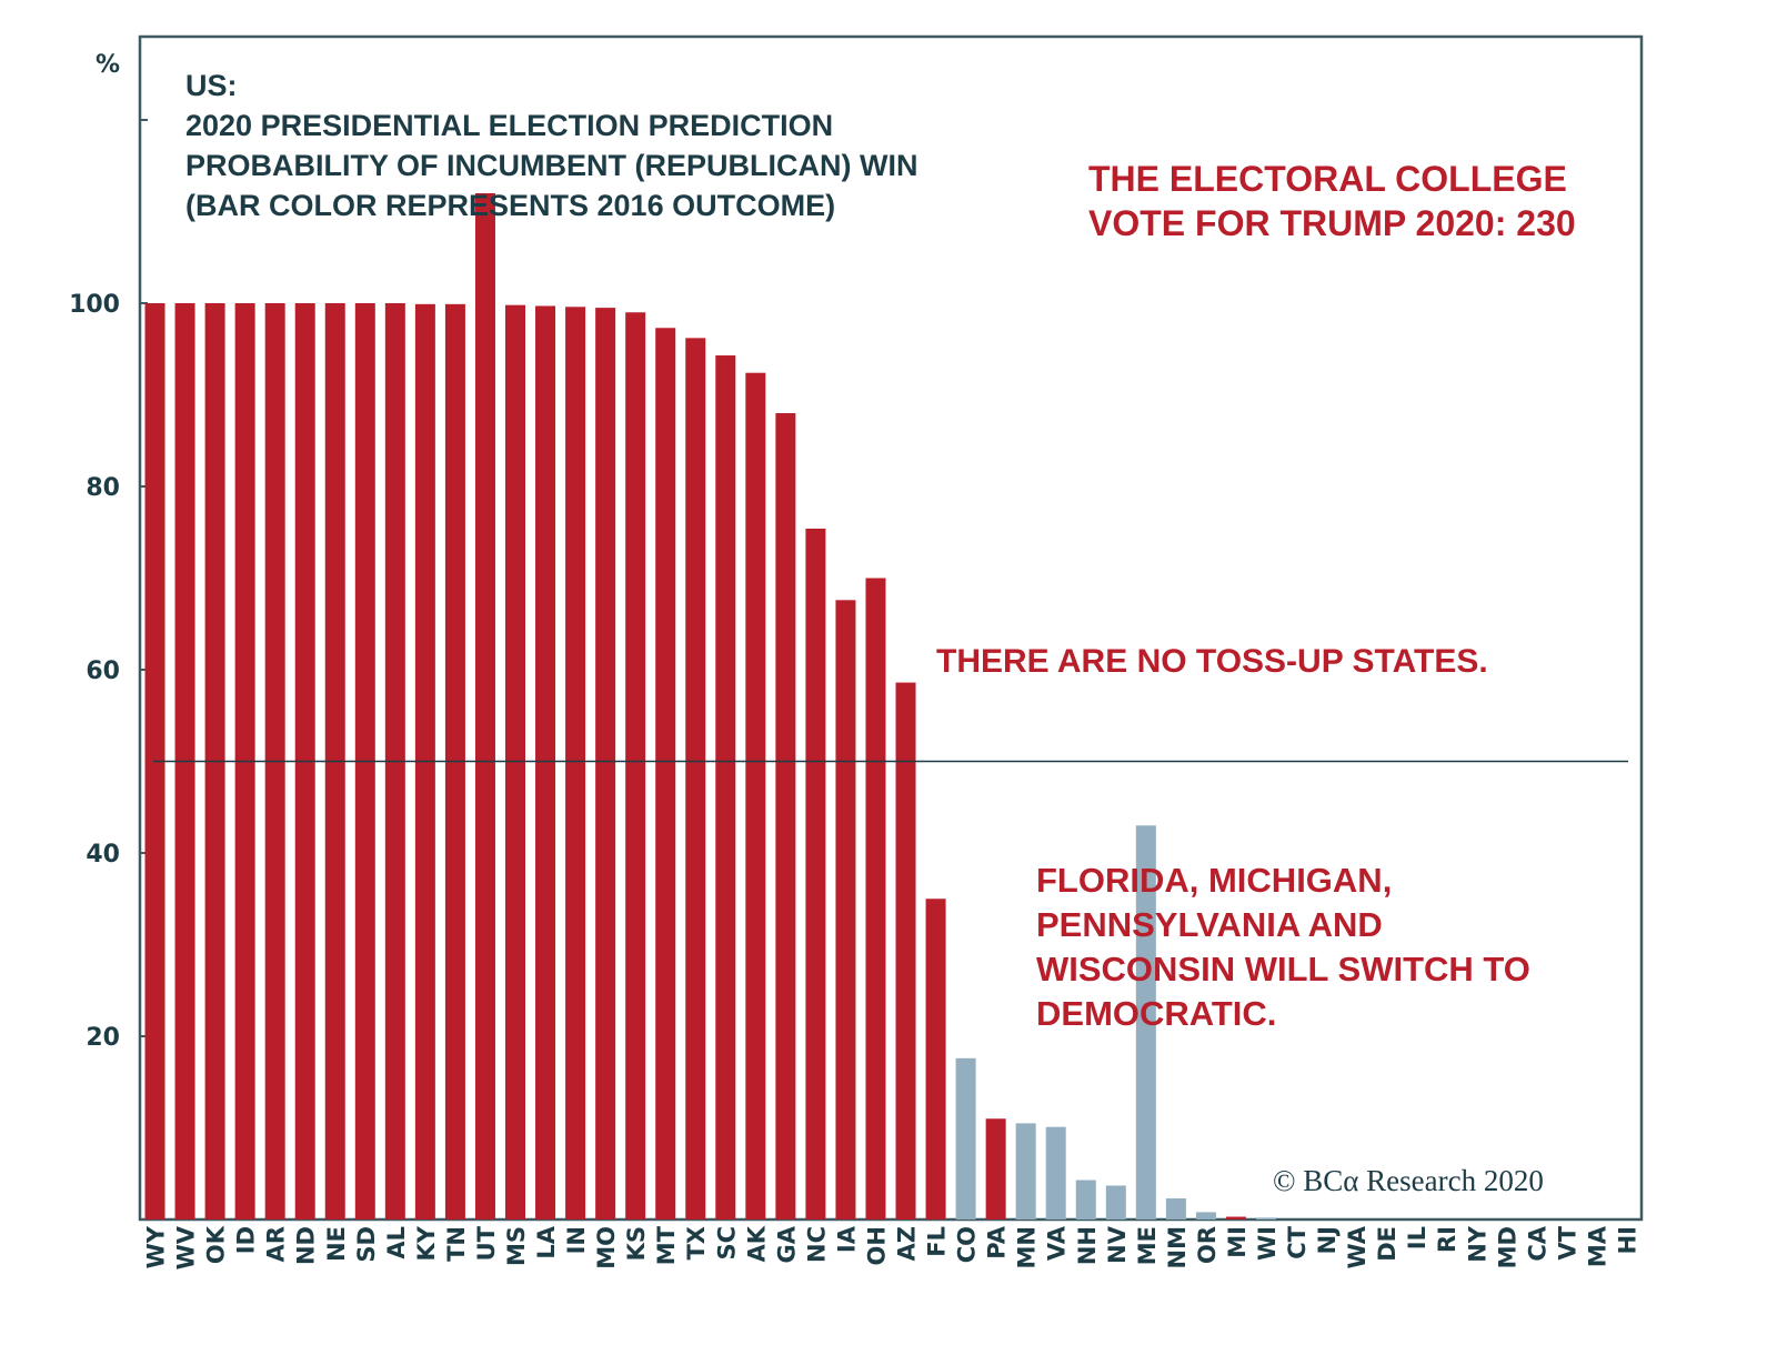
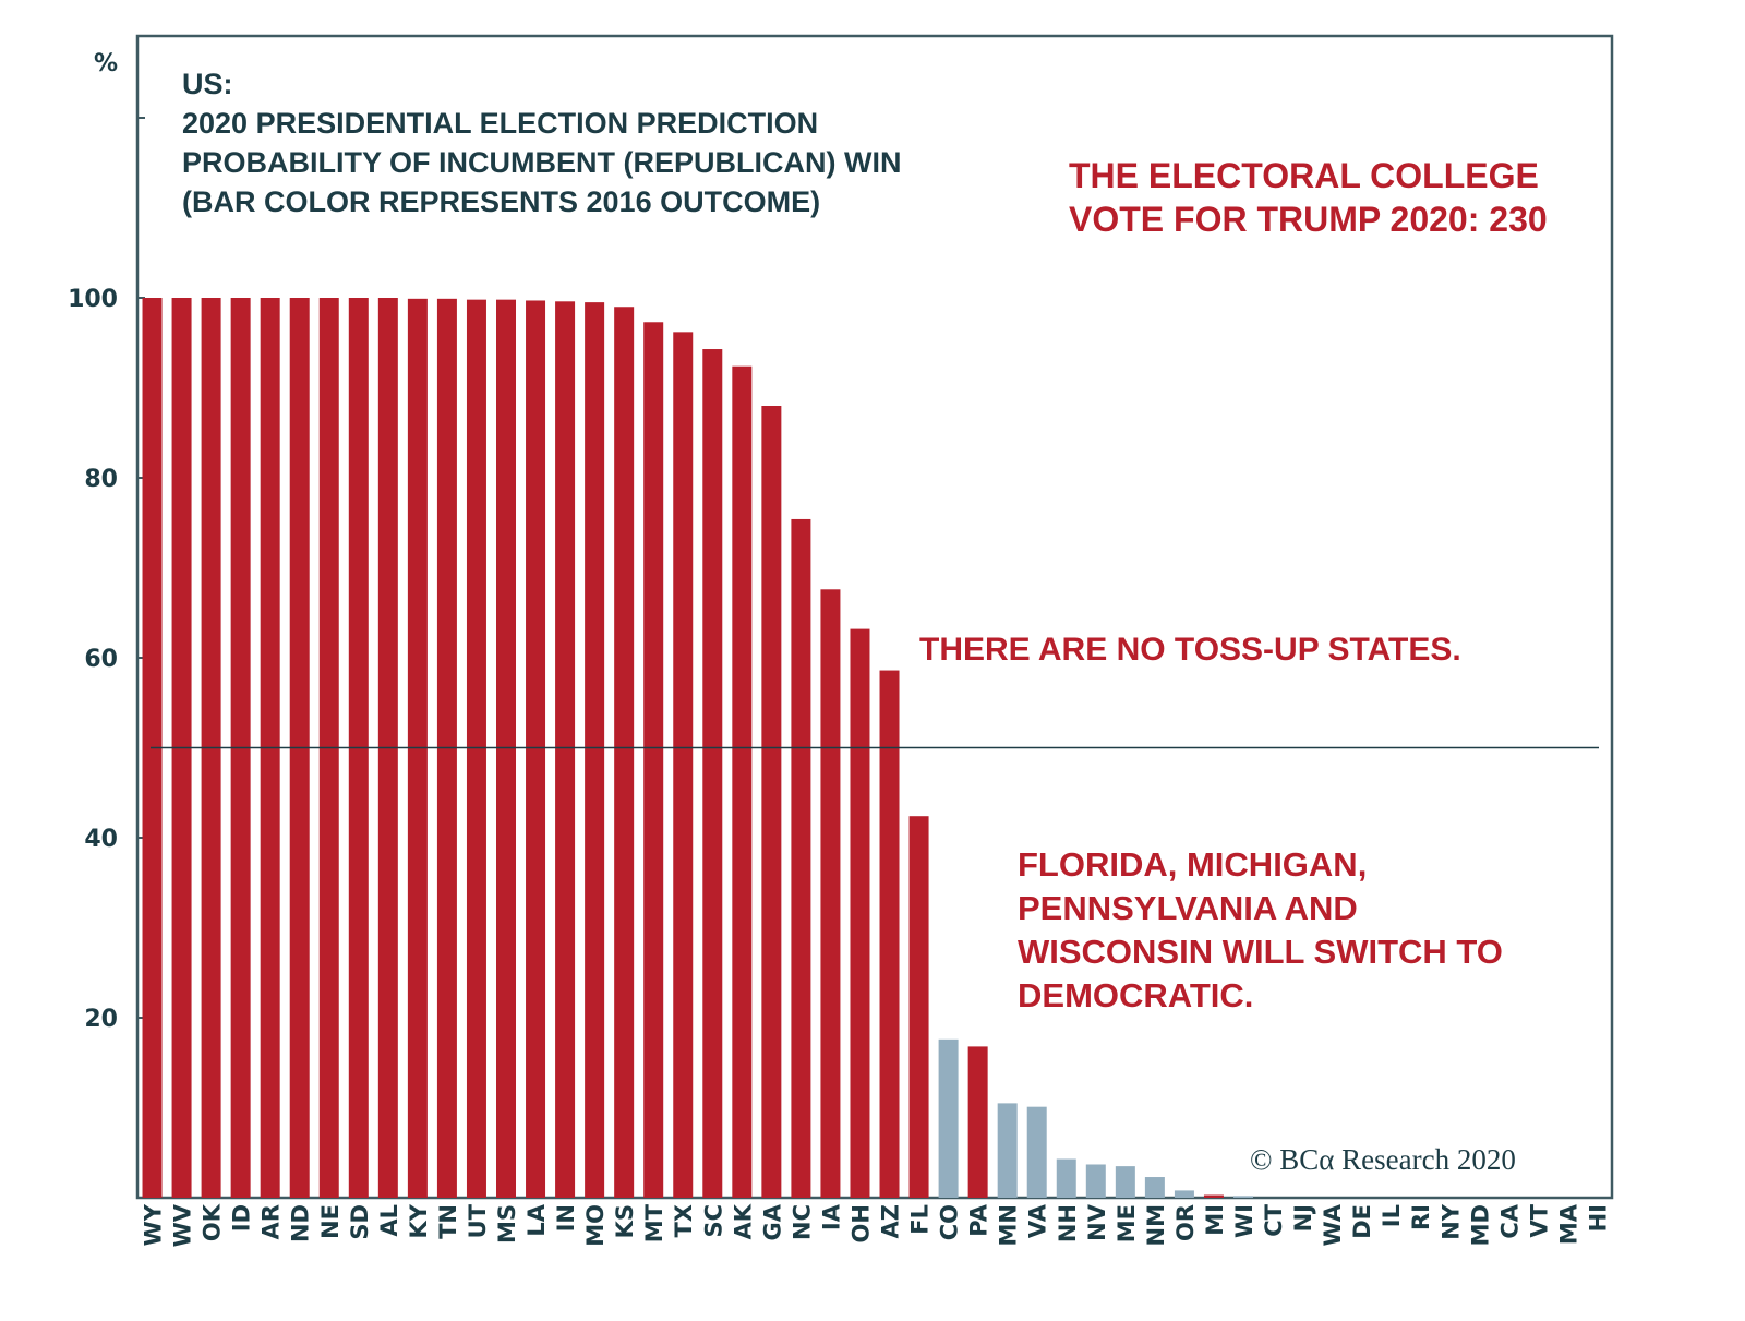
UT: 112 -> 100
OH: 70 -> 63
FL: 35 -> 42
PA: 11 -> 17
ME: 43 -> 4
